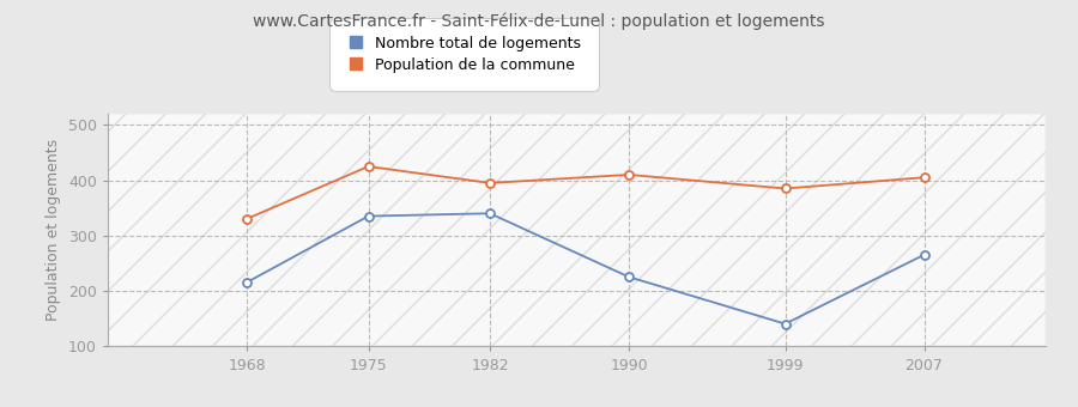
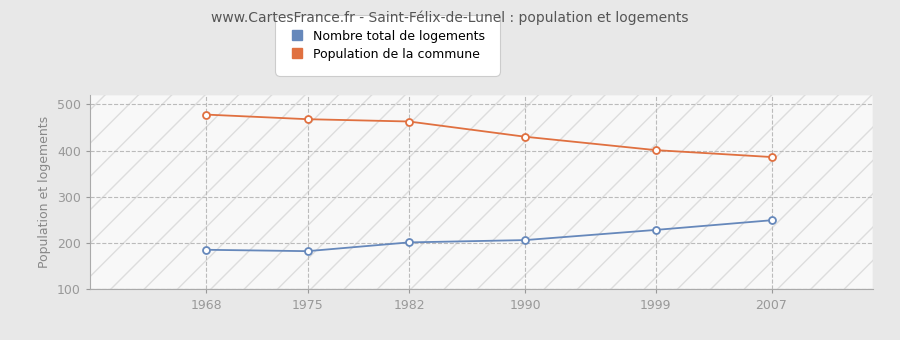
Nombre total de logements/1968: 215 -> 185
Population de la commune/1968: 330 -> 478
Nombre total de logements/1975: 335 -> 182
Population de la commune/1975: 425 -> 468
Nombre total de logements/1982: 340 -> 201
Population de la commune/1982: 395 -> 463
Nombre total de logements/1990: 225 -> 206
Population de la commune/1990: 410 -> 430
Nombre total de logements/1999: 140 -> 228
Population de la commune/1999: 385 -> 401
Nombre total de logements/2007: 265 -> 249
Population de la commune/2007: 405 -> 386
